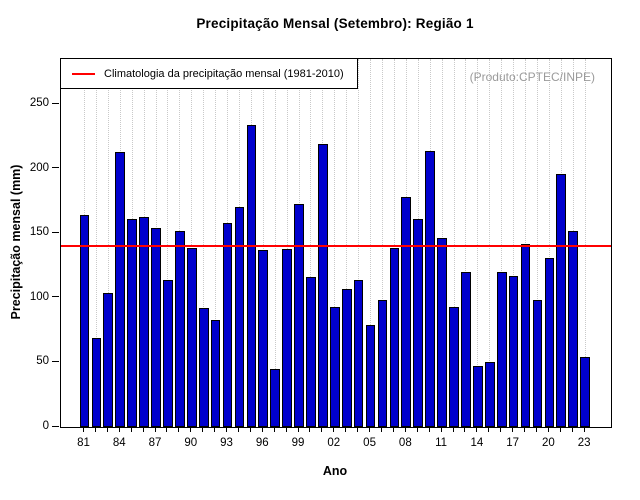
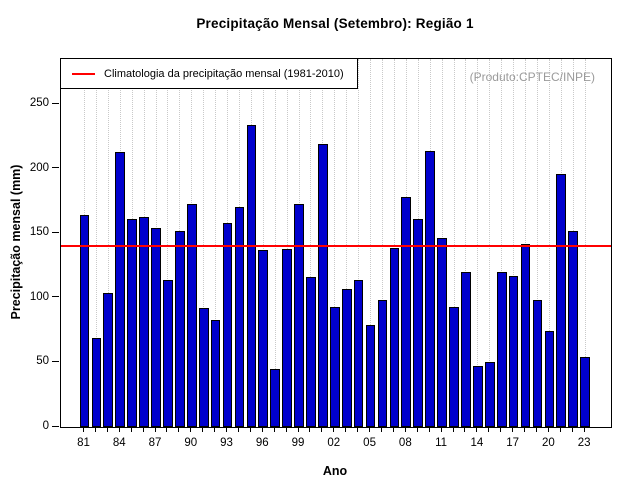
90: 139 -> 173
20: 131 -> 74
